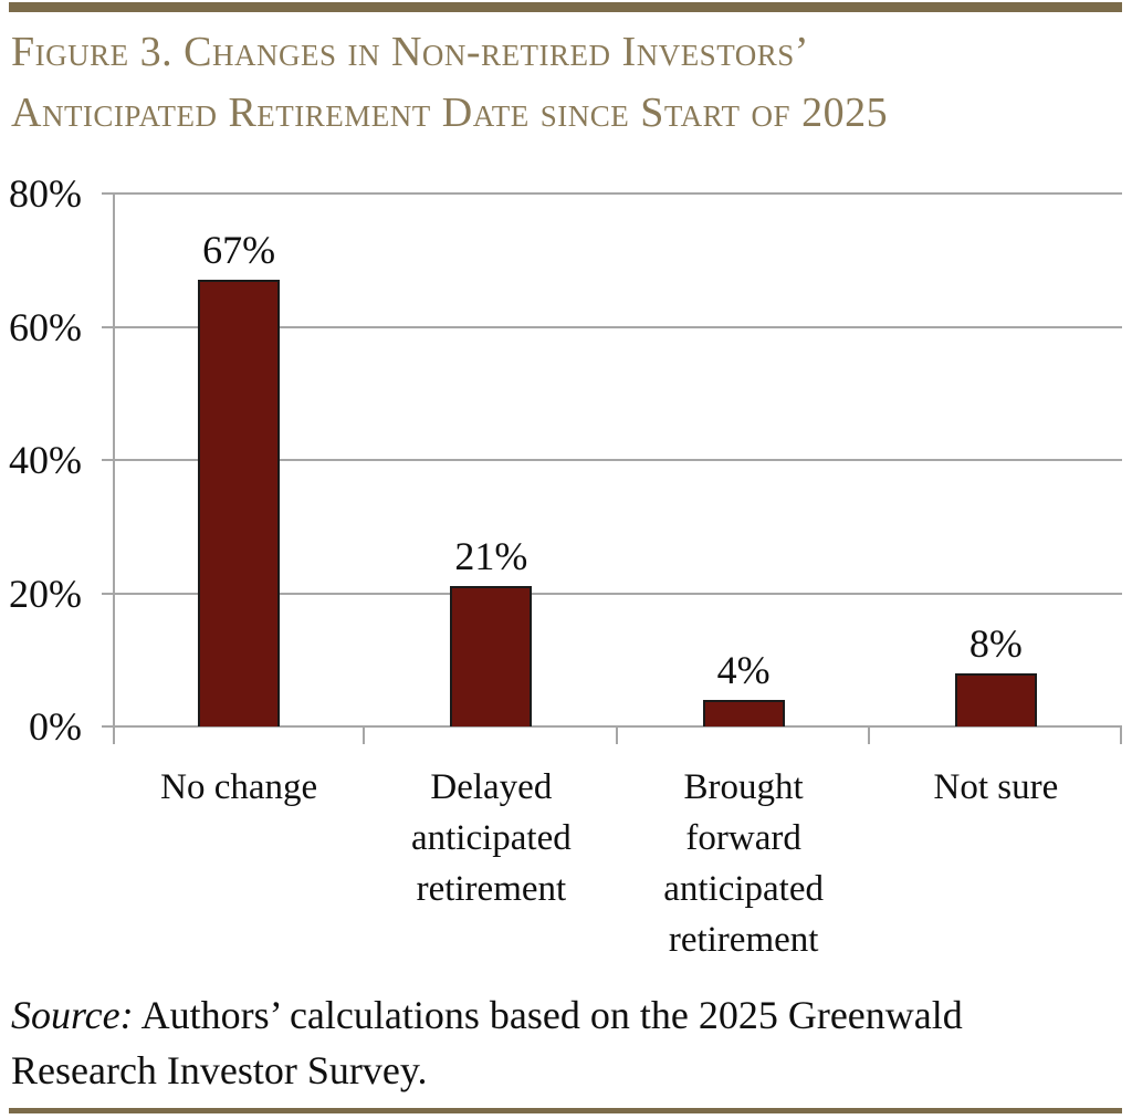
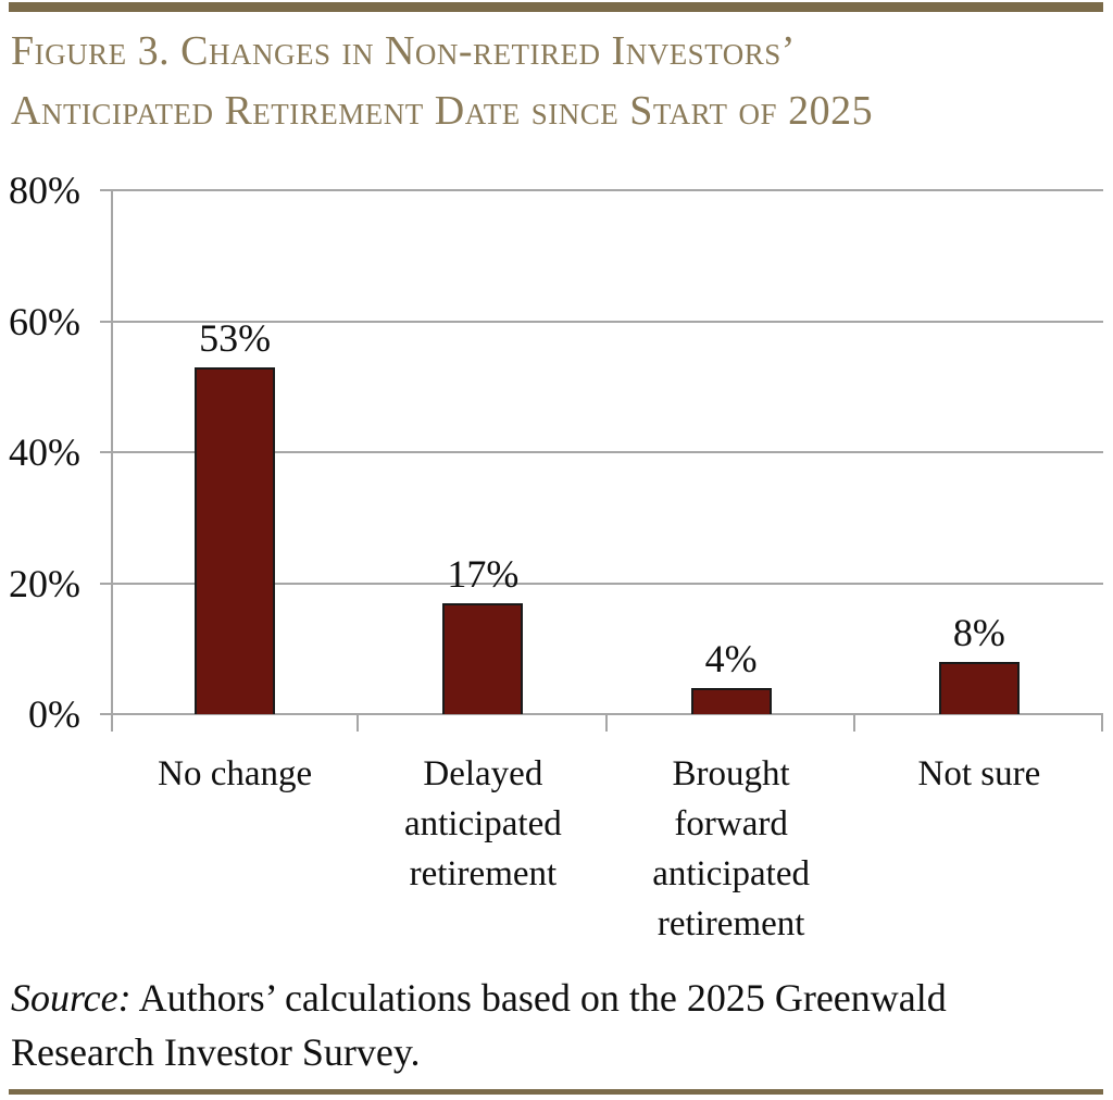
No change: 67% -> 53%
Delayed anticipated retirement: 21% -> 17%
